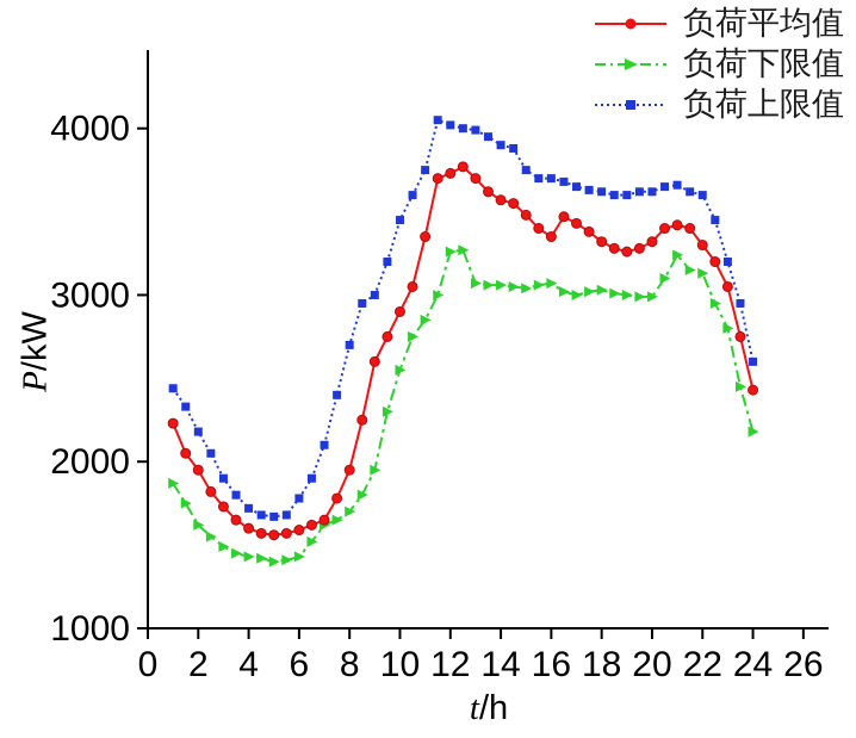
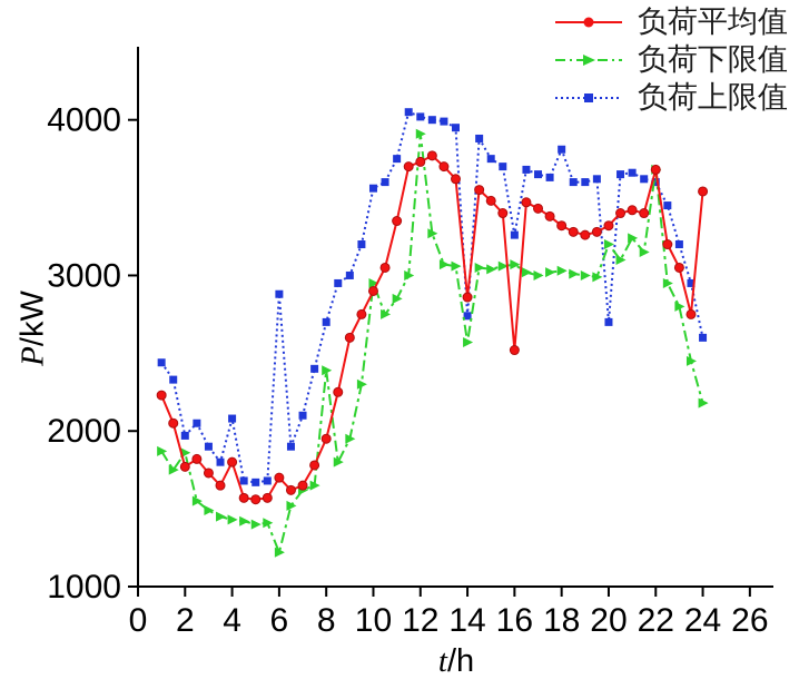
负荷平均值/2: 1950 -> 1770
负荷下限值/2: 1620 -> 1860
负荷上限值/2: 2180 -> 1970
负荷平均值/4: 1600 -> 1800
负荷上限值/4: 1720 -> 2080
负荷平均值/6: 1590 -> 1700
负荷下限值/6: 1430 -> 1220
负荷上限值/6: 1780 -> 2880
负荷下限值/8: 1700 -> 2390
负荷下限值/10: 2550 -> 2950
负荷上限值/10: 3450 -> 3560
负荷下限值/12: 3260 -> 3910
负荷平均值/14: 3570 -> 2860
负荷下限值/14: 3060 -> 2570
负荷上限值/14: 3900 -> 2740
负荷平均值/16: 3350 -> 2520
负荷上限值/16: 3700 -> 3260
负荷上限值/18: 3620 -> 3810
负荷下限值/20: 2990 -> 3200
负荷上限值/20: 3620 -> 2700
负荷平均值/22: 3300 -> 3680
负荷下限值/22: 3130 -> 3680
负荷平均值/24: 2430 -> 3540
